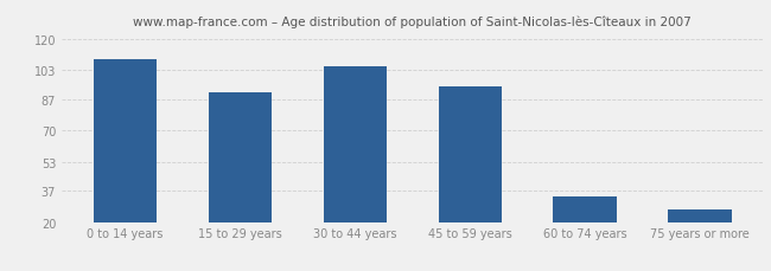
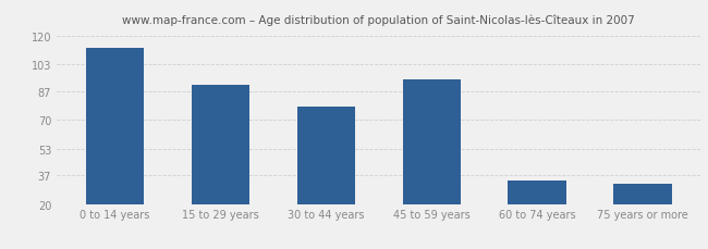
0 to 14 years: 109 -> 113
30 to 44 years: 105 -> 78
75 years or more: 27 -> 32
